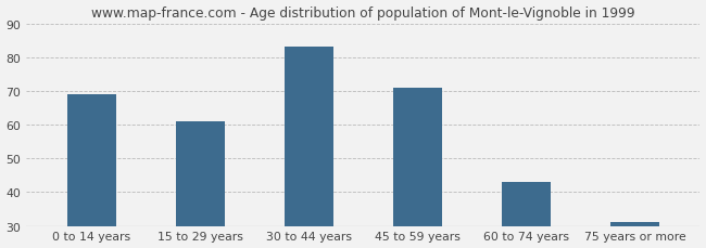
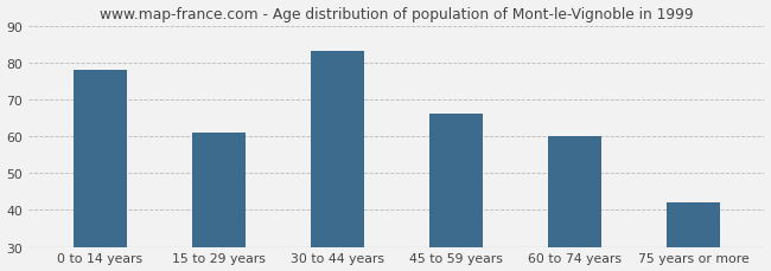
0 to 14 years: 69 -> 78
45 to 59 years: 71 -> 66
60 to 74 years: 43 -> 60
75 years or more: 31 -> 42
